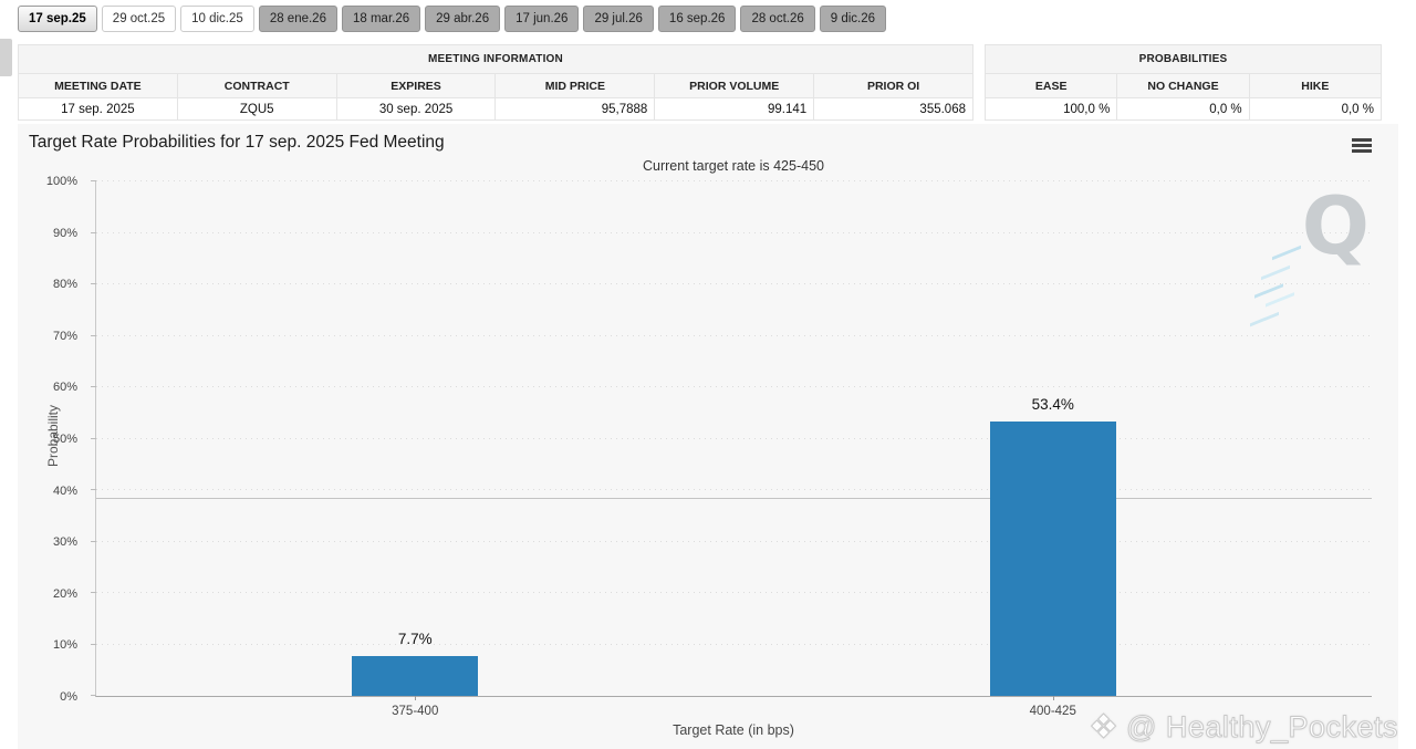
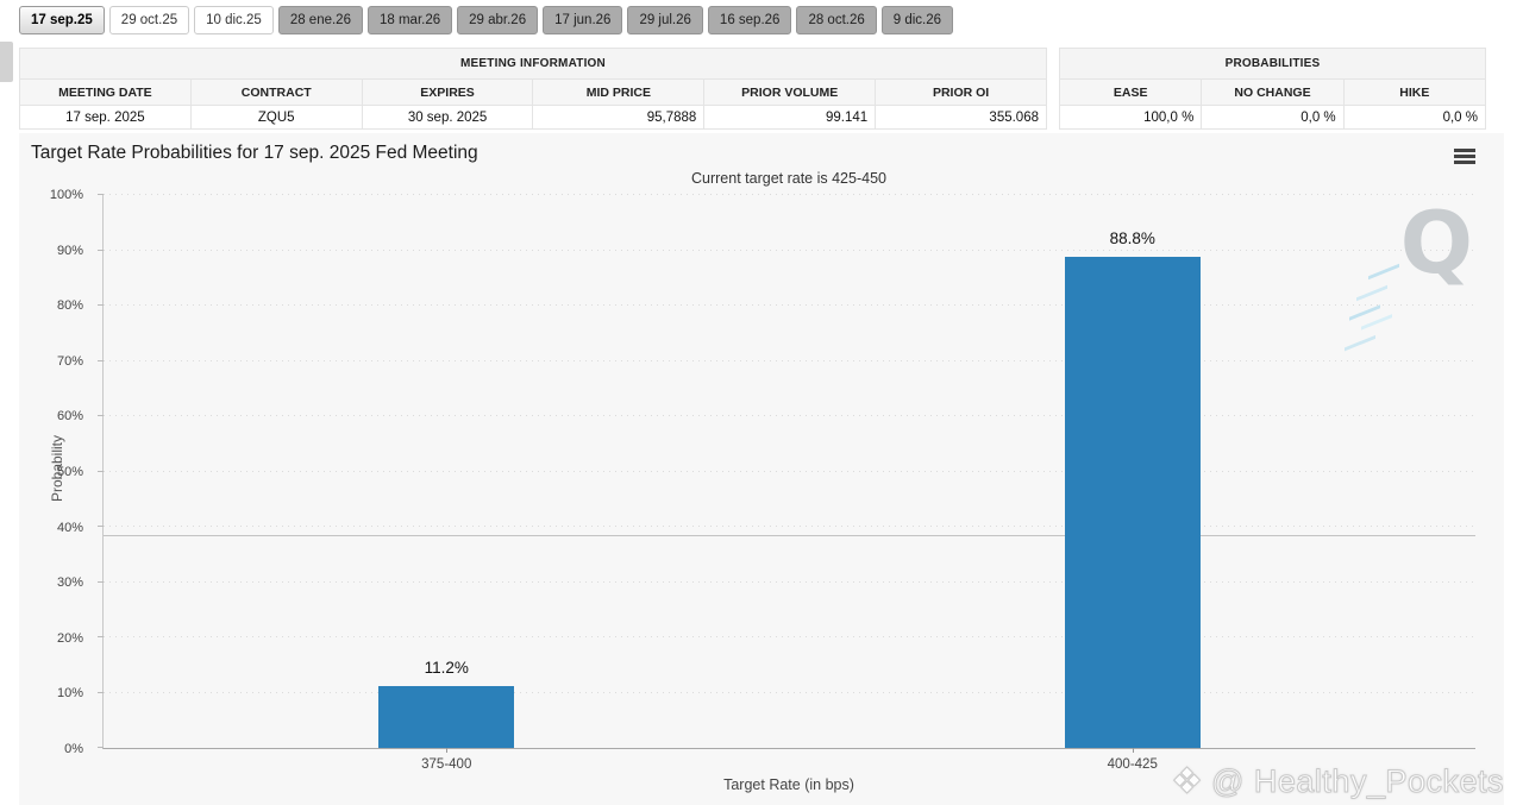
375-400: 7.7% -> 11.2%
400-425: 53.4% -> 88.8%
